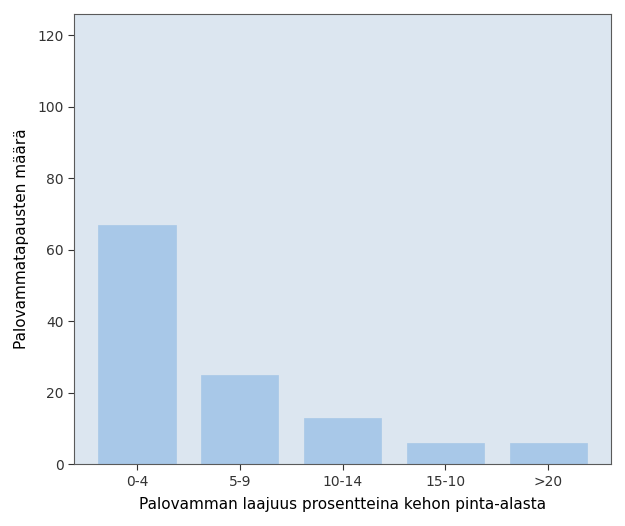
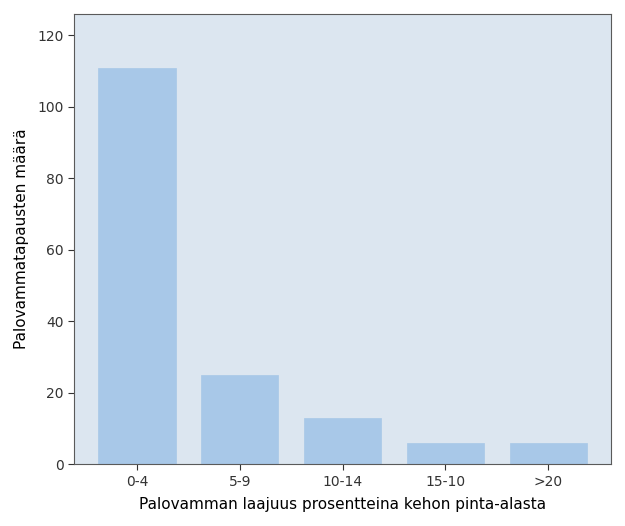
0-4: 67 -> 111
